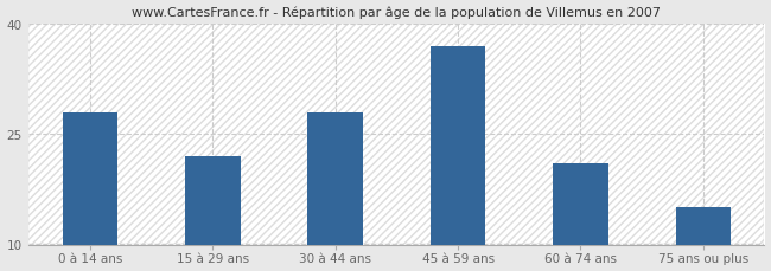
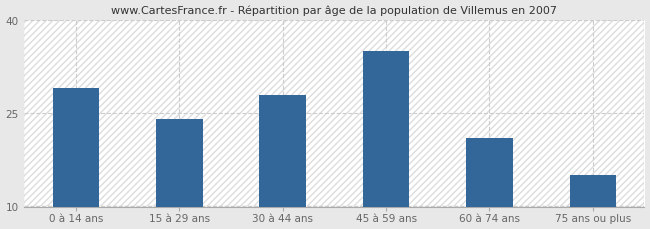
0 à 14 ans: 28 -> 29
15 à 29 ans: 22 -> 24
45 à 59 ans: 37 -> 35
